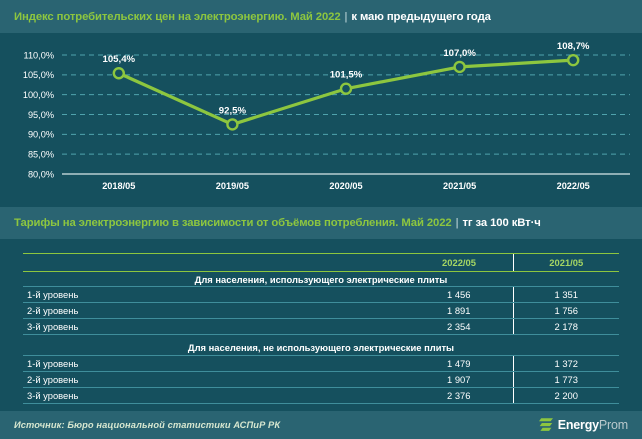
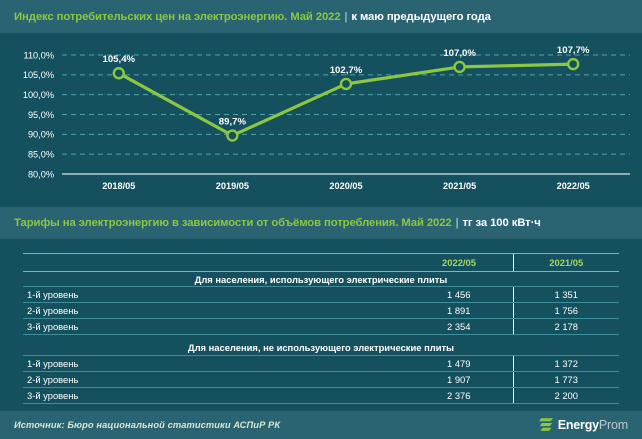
2019/05: 92,5% -> 89,7%
2020/05: 101,5% -> 102,7%
2022/05: 108,7% -> 107,7%
